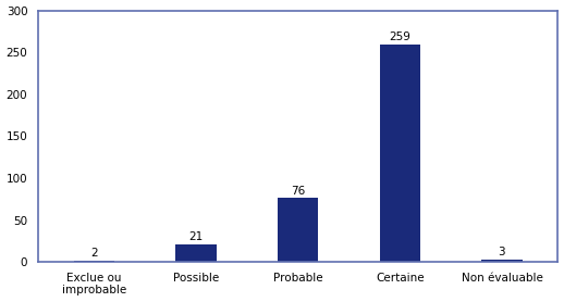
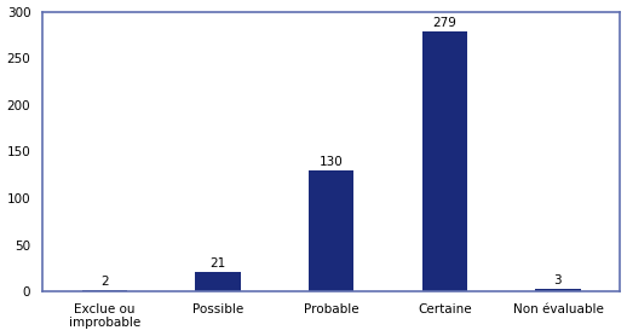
Probable: 76 -> 130
Certaine: 259 -> 279
